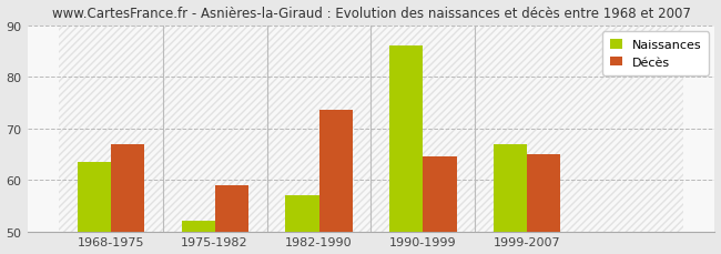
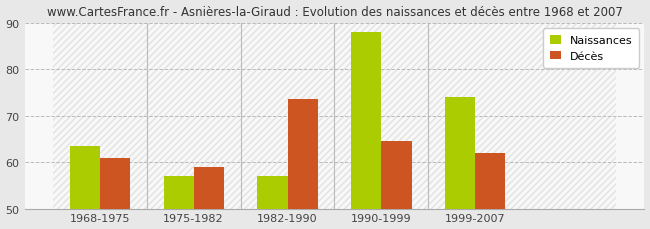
Décès/1968-1975: 67.0 -> 61.0
Naissances/1975-1982: 52.0 -> 57.0
Naissances/1990-1999: 86.0 -> 88.0
Naissances/1999-2007: 67.0 -> 74.0
Décès/1999-2007: 65.0 -> 62.0
